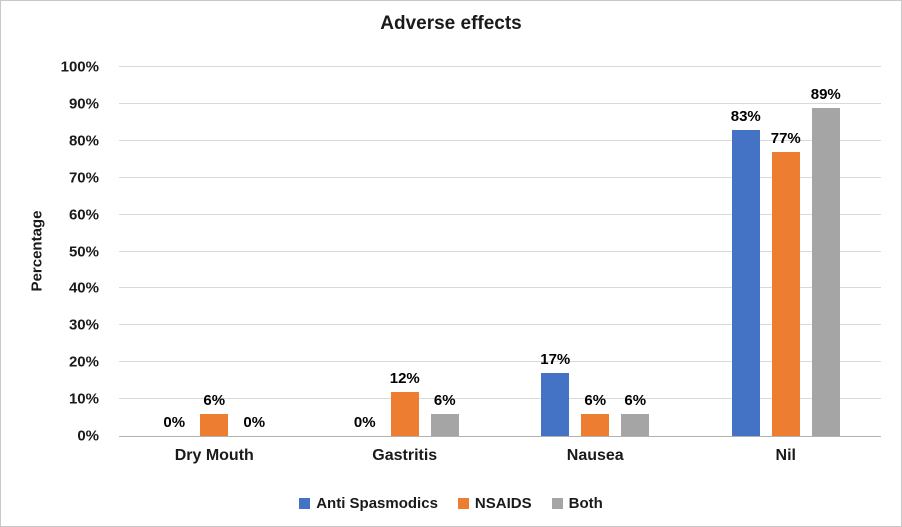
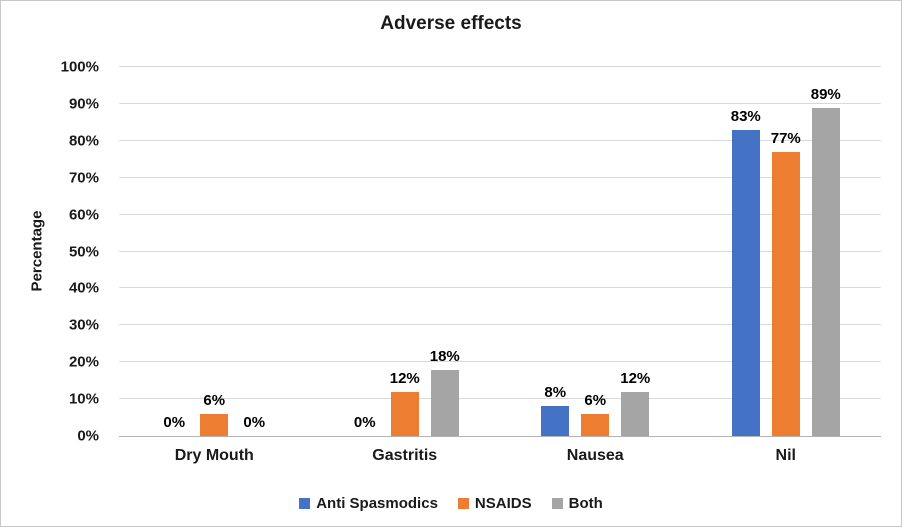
Both/Gastritis: 6% -> 18%
Anti Spasmodics/Nausea: 17% -> 8%
Both/Nausea: 6% -> 12%
